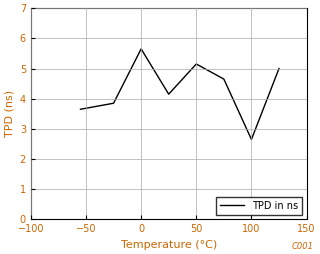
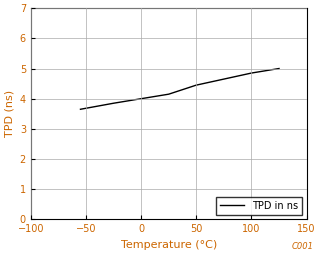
0: 5.65 -> 4.00
50: 5.15 -> 4.45
100: 2.65 -> 4.85
